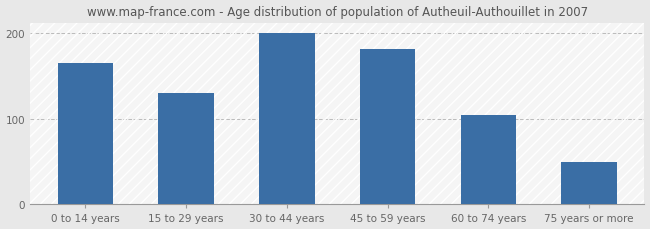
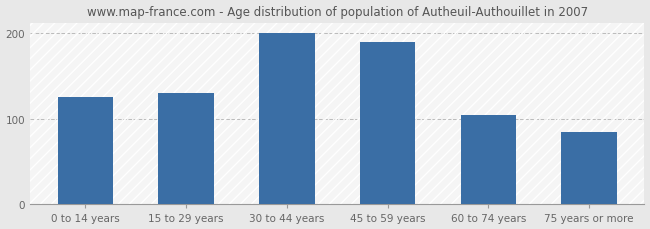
0 to 14 years: 165 -> 126
45 to 59 years: 182 -> 190
75 years or more: 50 -> 84
